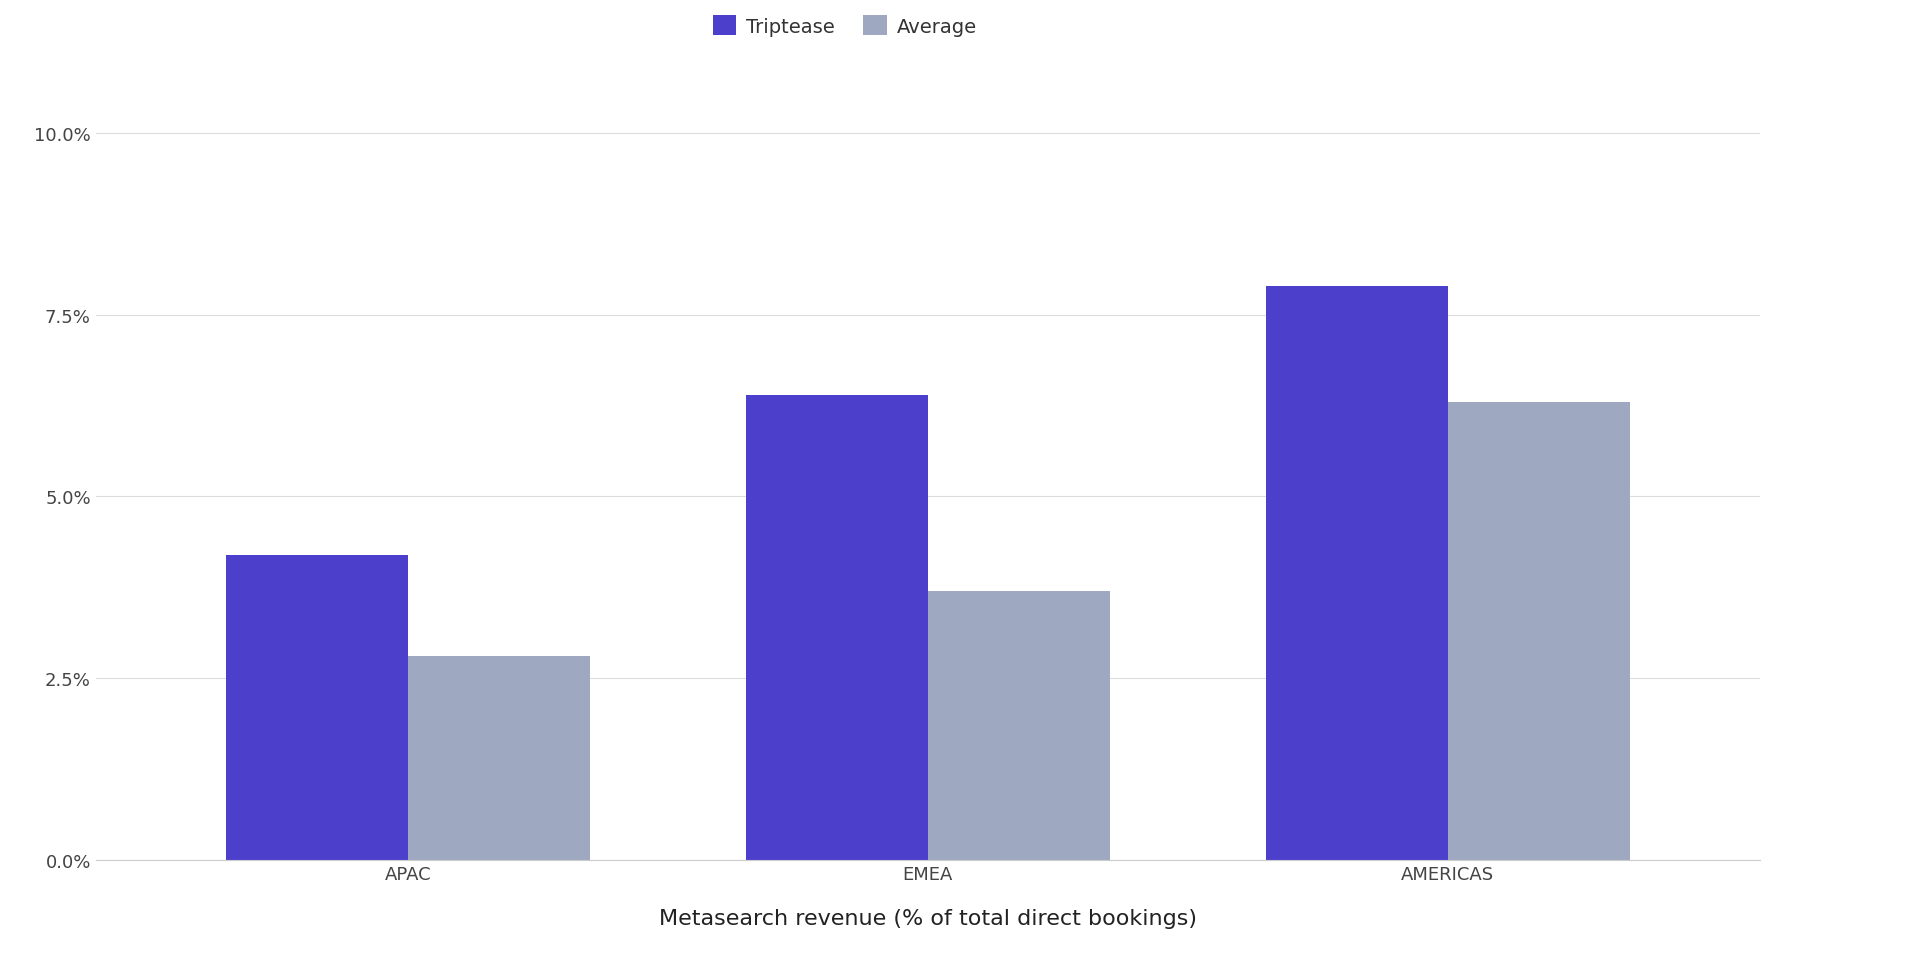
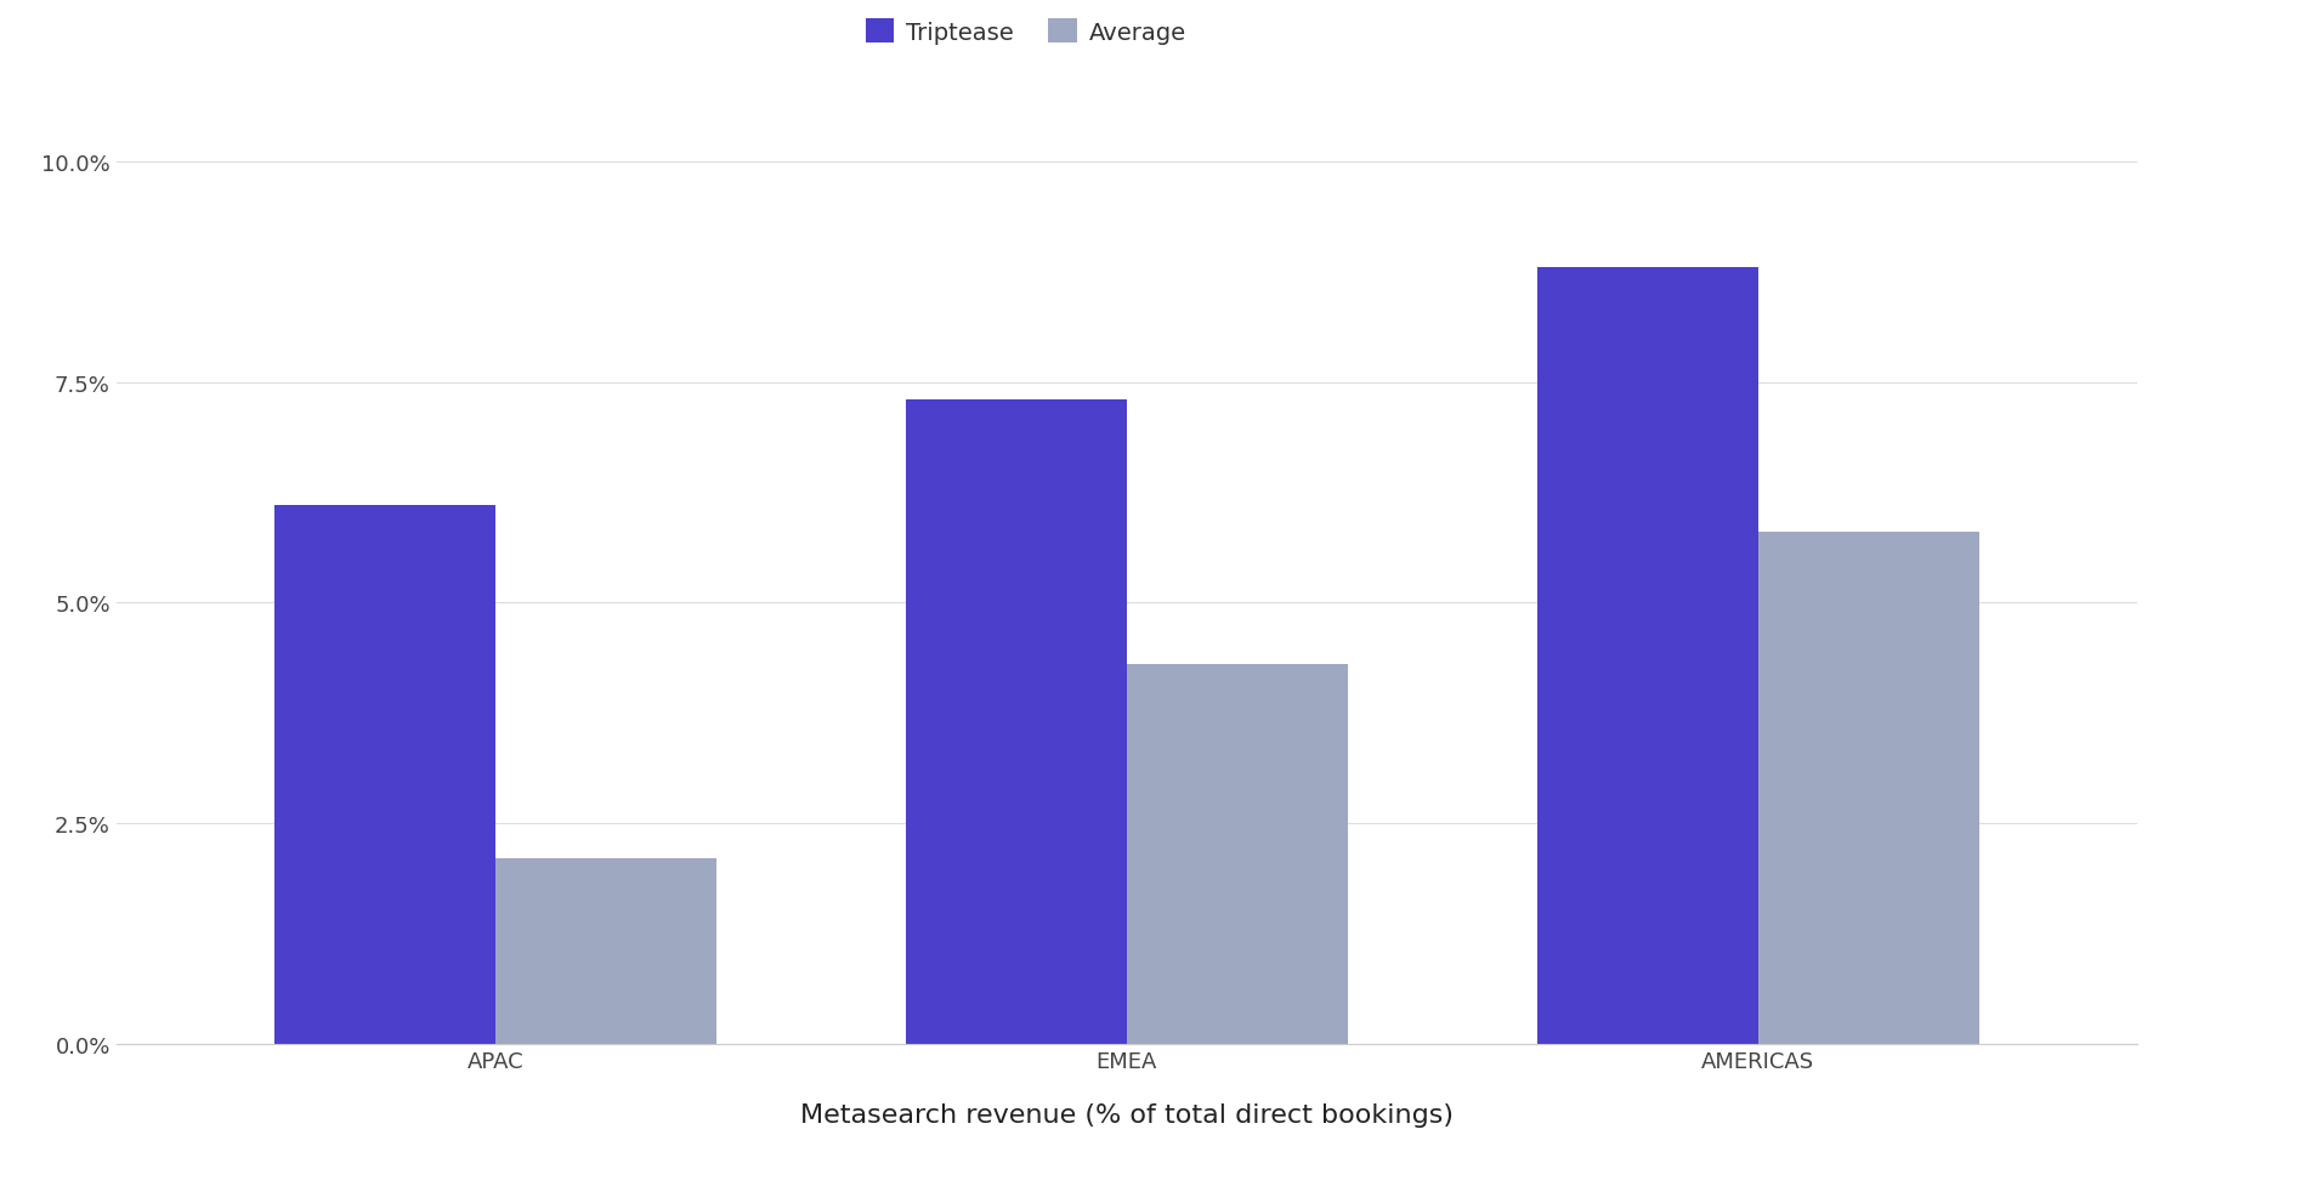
Triptease/APAC: 4.2% -> 6.1%
Average/APAC: 2.8% -> 2.1%
Triptease/EMEA: 6.4% -> 7.3%
Average/EMEA: 3.7% -> 4.3%
Triptease/AMERICAS: 7.9% -> 8.8%
Average/AMERICAS: 6.3% -> 5.8%
